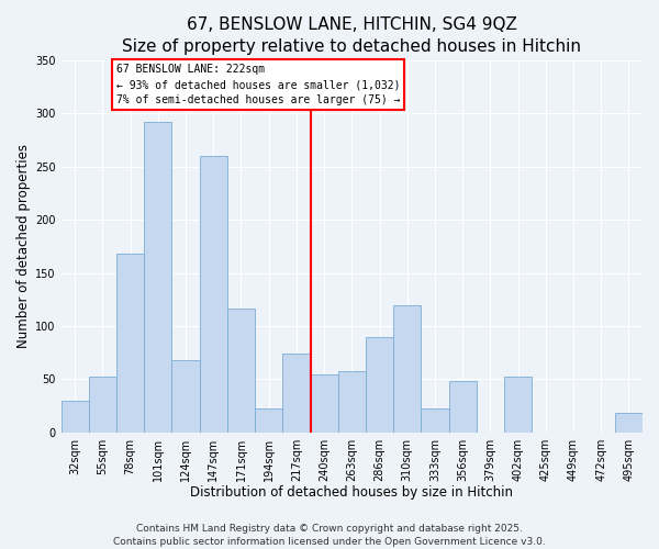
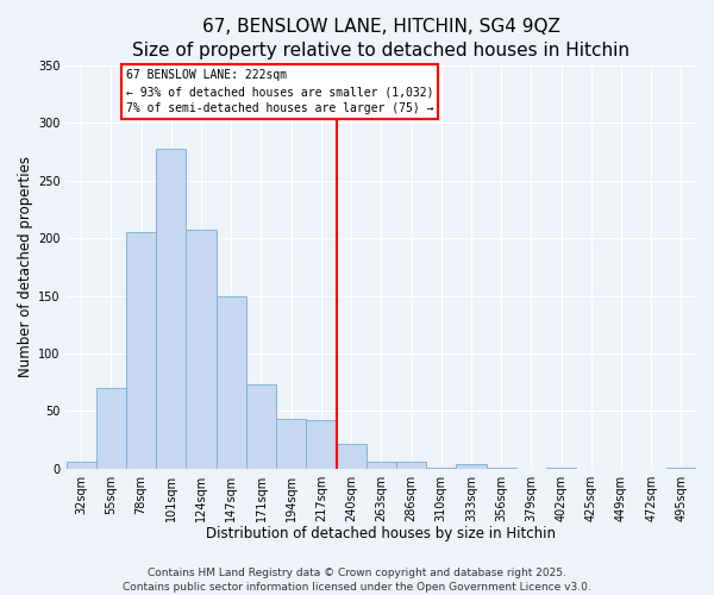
32sqm: 30 -> 6
55sqm: 52 -> 70
78sqm: 168 -> 205
101sqm: 292 -> 278
124sqm: 68 -> 207
147sqm: 260 -> 150
171sqm: 116 -> 73
194sqm: 22 -> 43
217sqm: 74 -> 42
240sqm: 54 -> 21
263sqm: 58 -> 6
286sqm: 90 -> 6
310sqm: 120 -> 1
333sqm: 22 -> 4
356sqm: 48 -> 1
402sqm: 52 -> 1
495sqm: 18 -> 1
